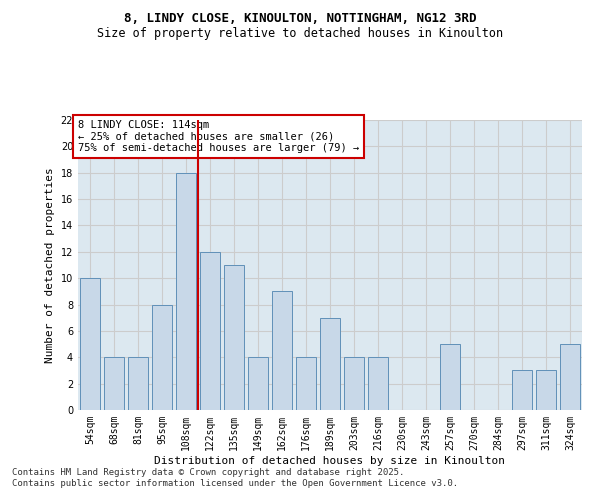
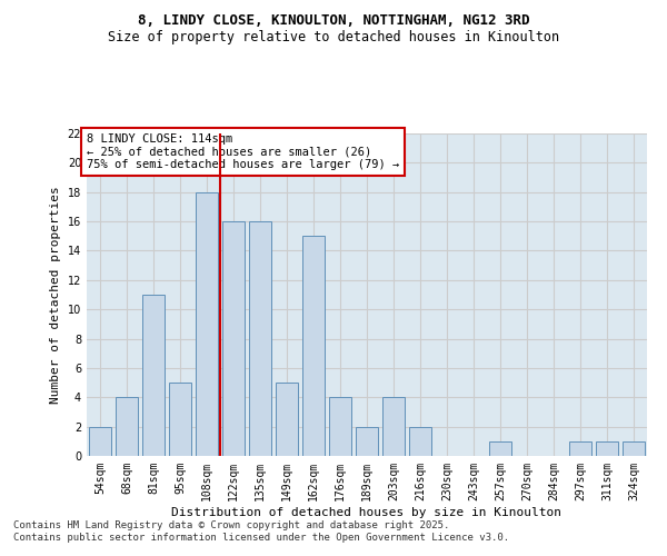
54sqm: 10 -> 2
81sqm: 4 -> 11
95sqm: 8 -> 5
122sqm: 12 -> 16
135sqm: 11 -> 16
149sqm: 4 -> 5
162sqm: 9 -> 15
189sqm: 7 -> 2
216sqm: 4 -> 2
257sqm: 5 -> 1
297sqm: 3 -> 1
311sqm: 3 -> 1
324sqm: 5 -> 1
